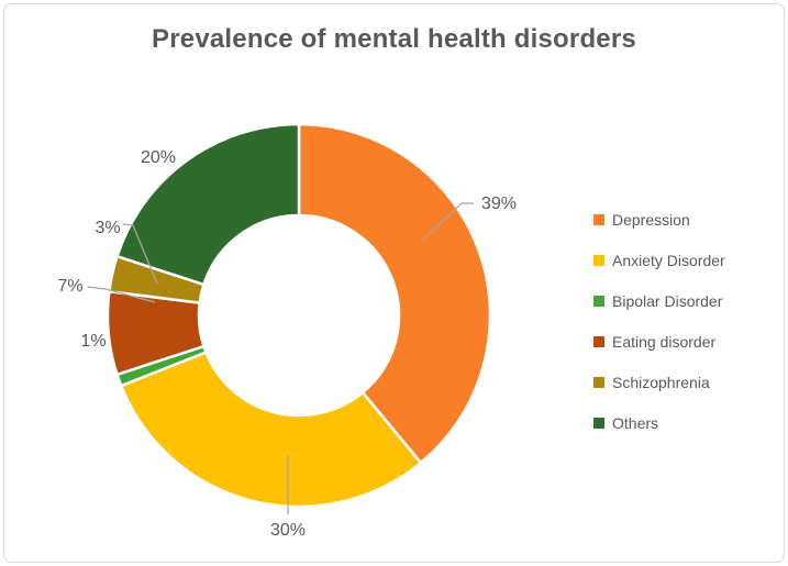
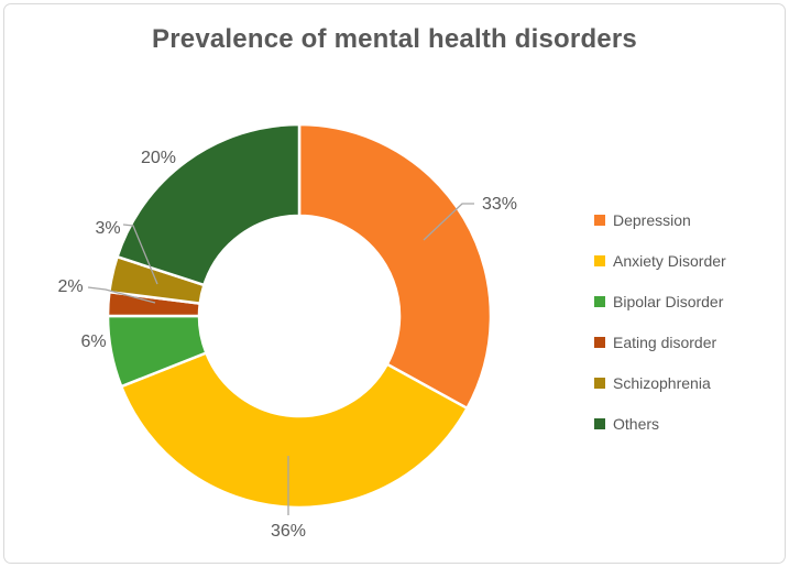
Depression: 39% -> 33%
Anxiety Disorder: 30% -> 36%
Bipolar Disorder: 1% -> 6%
Eating disorder: 7% -> 2%
